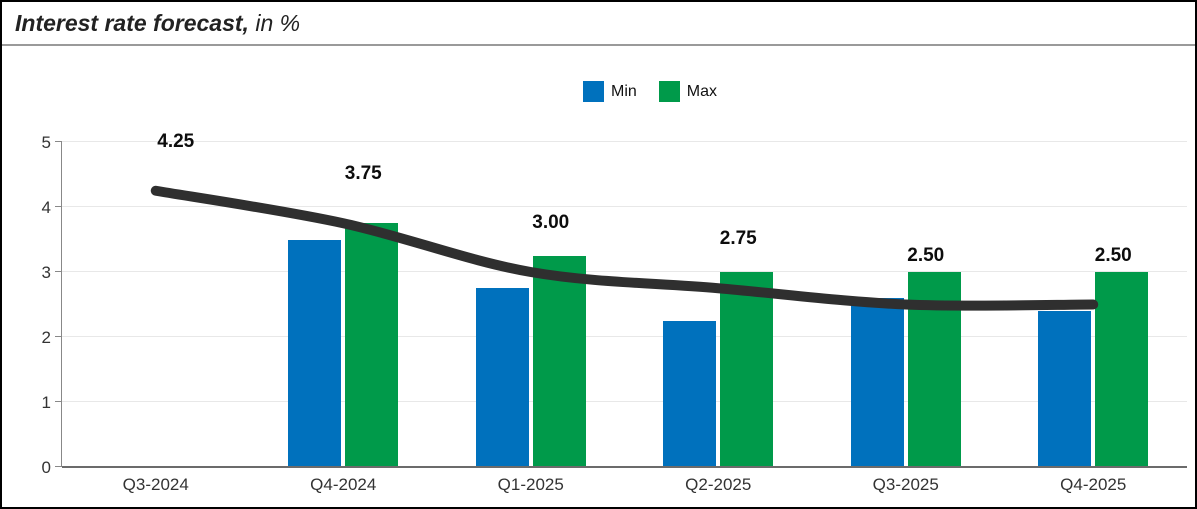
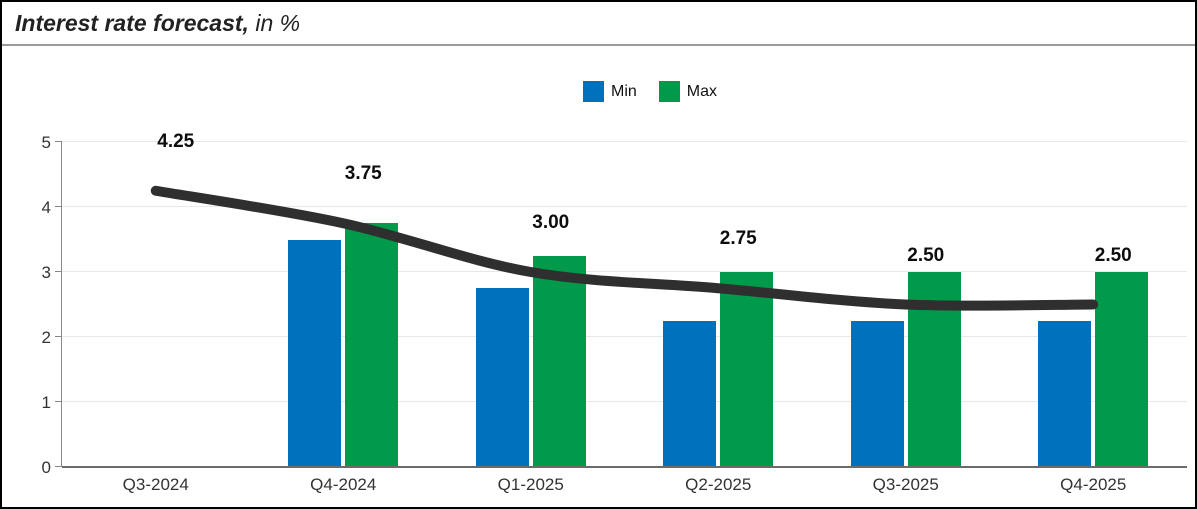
Min/Q3-2025: 2.6 -> 2.2
Min/Q4-2025: 2.4 -> 2.2
